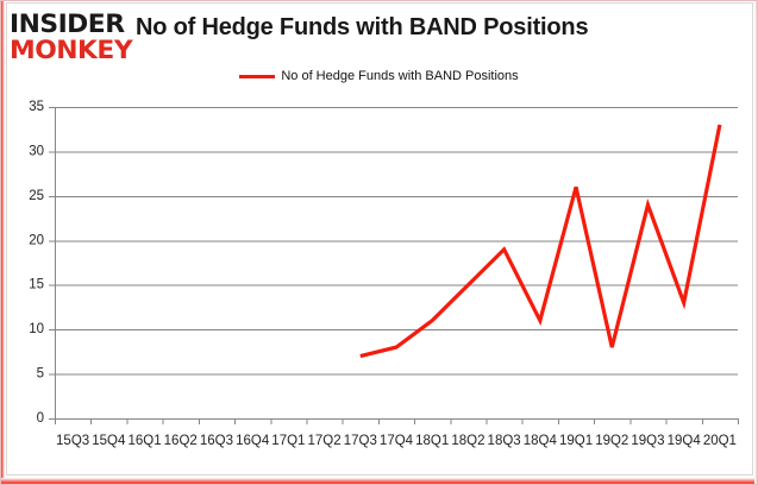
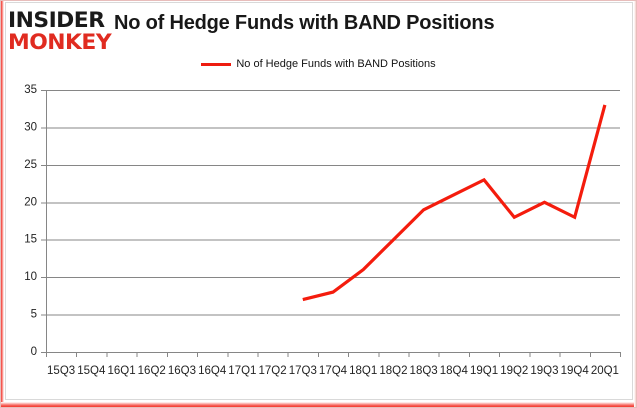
18Q4: 11 -> 21
19Q1: 26 -> 23
19Q2: 8 -> 18
19Q3: 24 -> 20
19Q4: 13 -> 18
